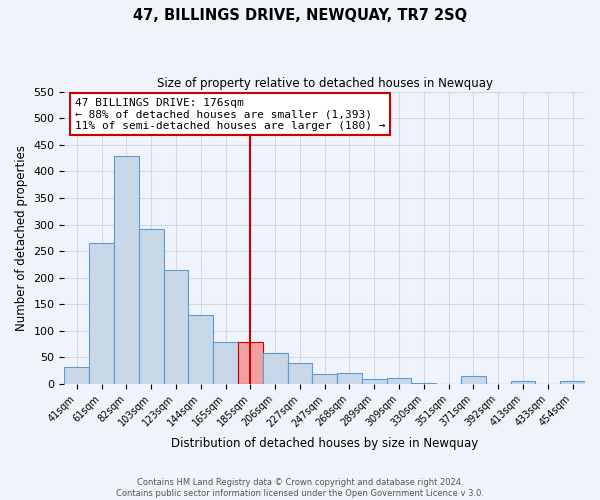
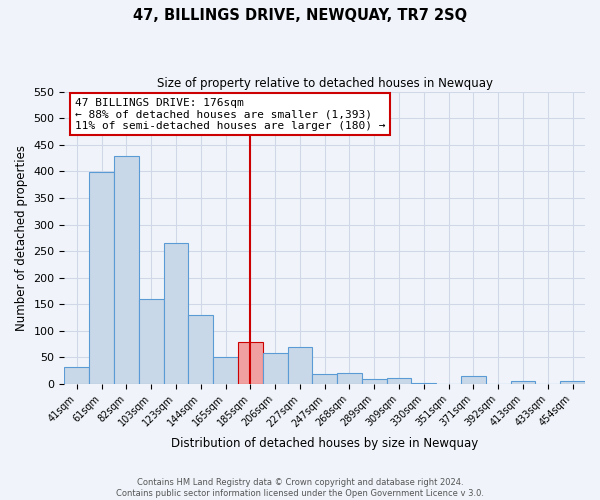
61sqm: 265 -> 398
103sqm: 291 -> 160
123sqm: 214 -> 266
165sqm: 78 -> 50
227sqm: 40 -> 70
